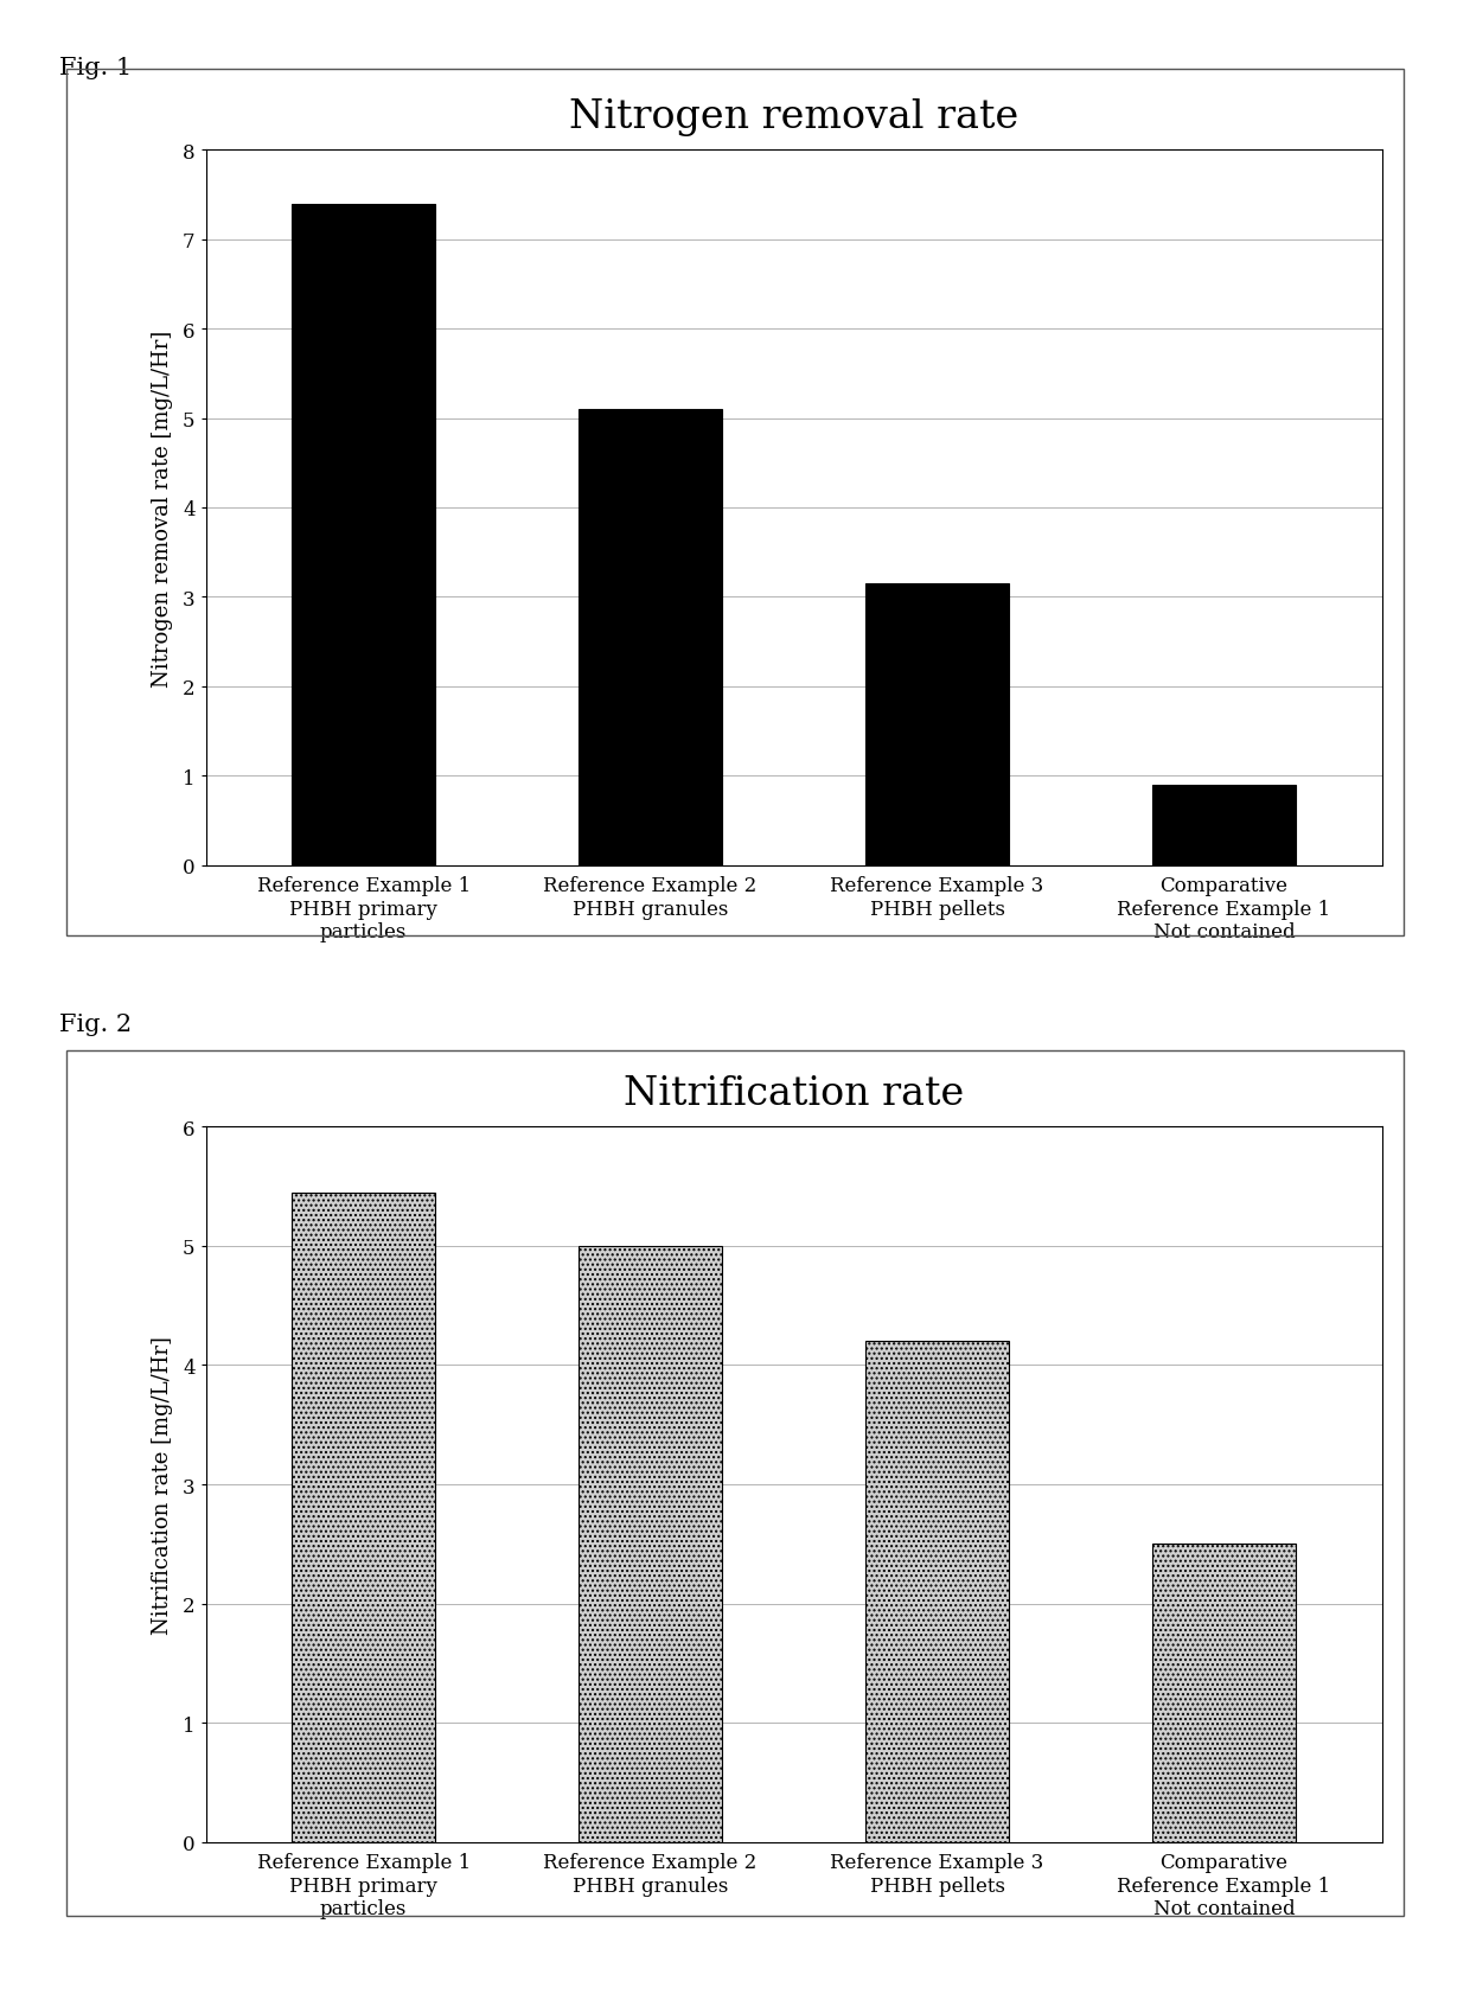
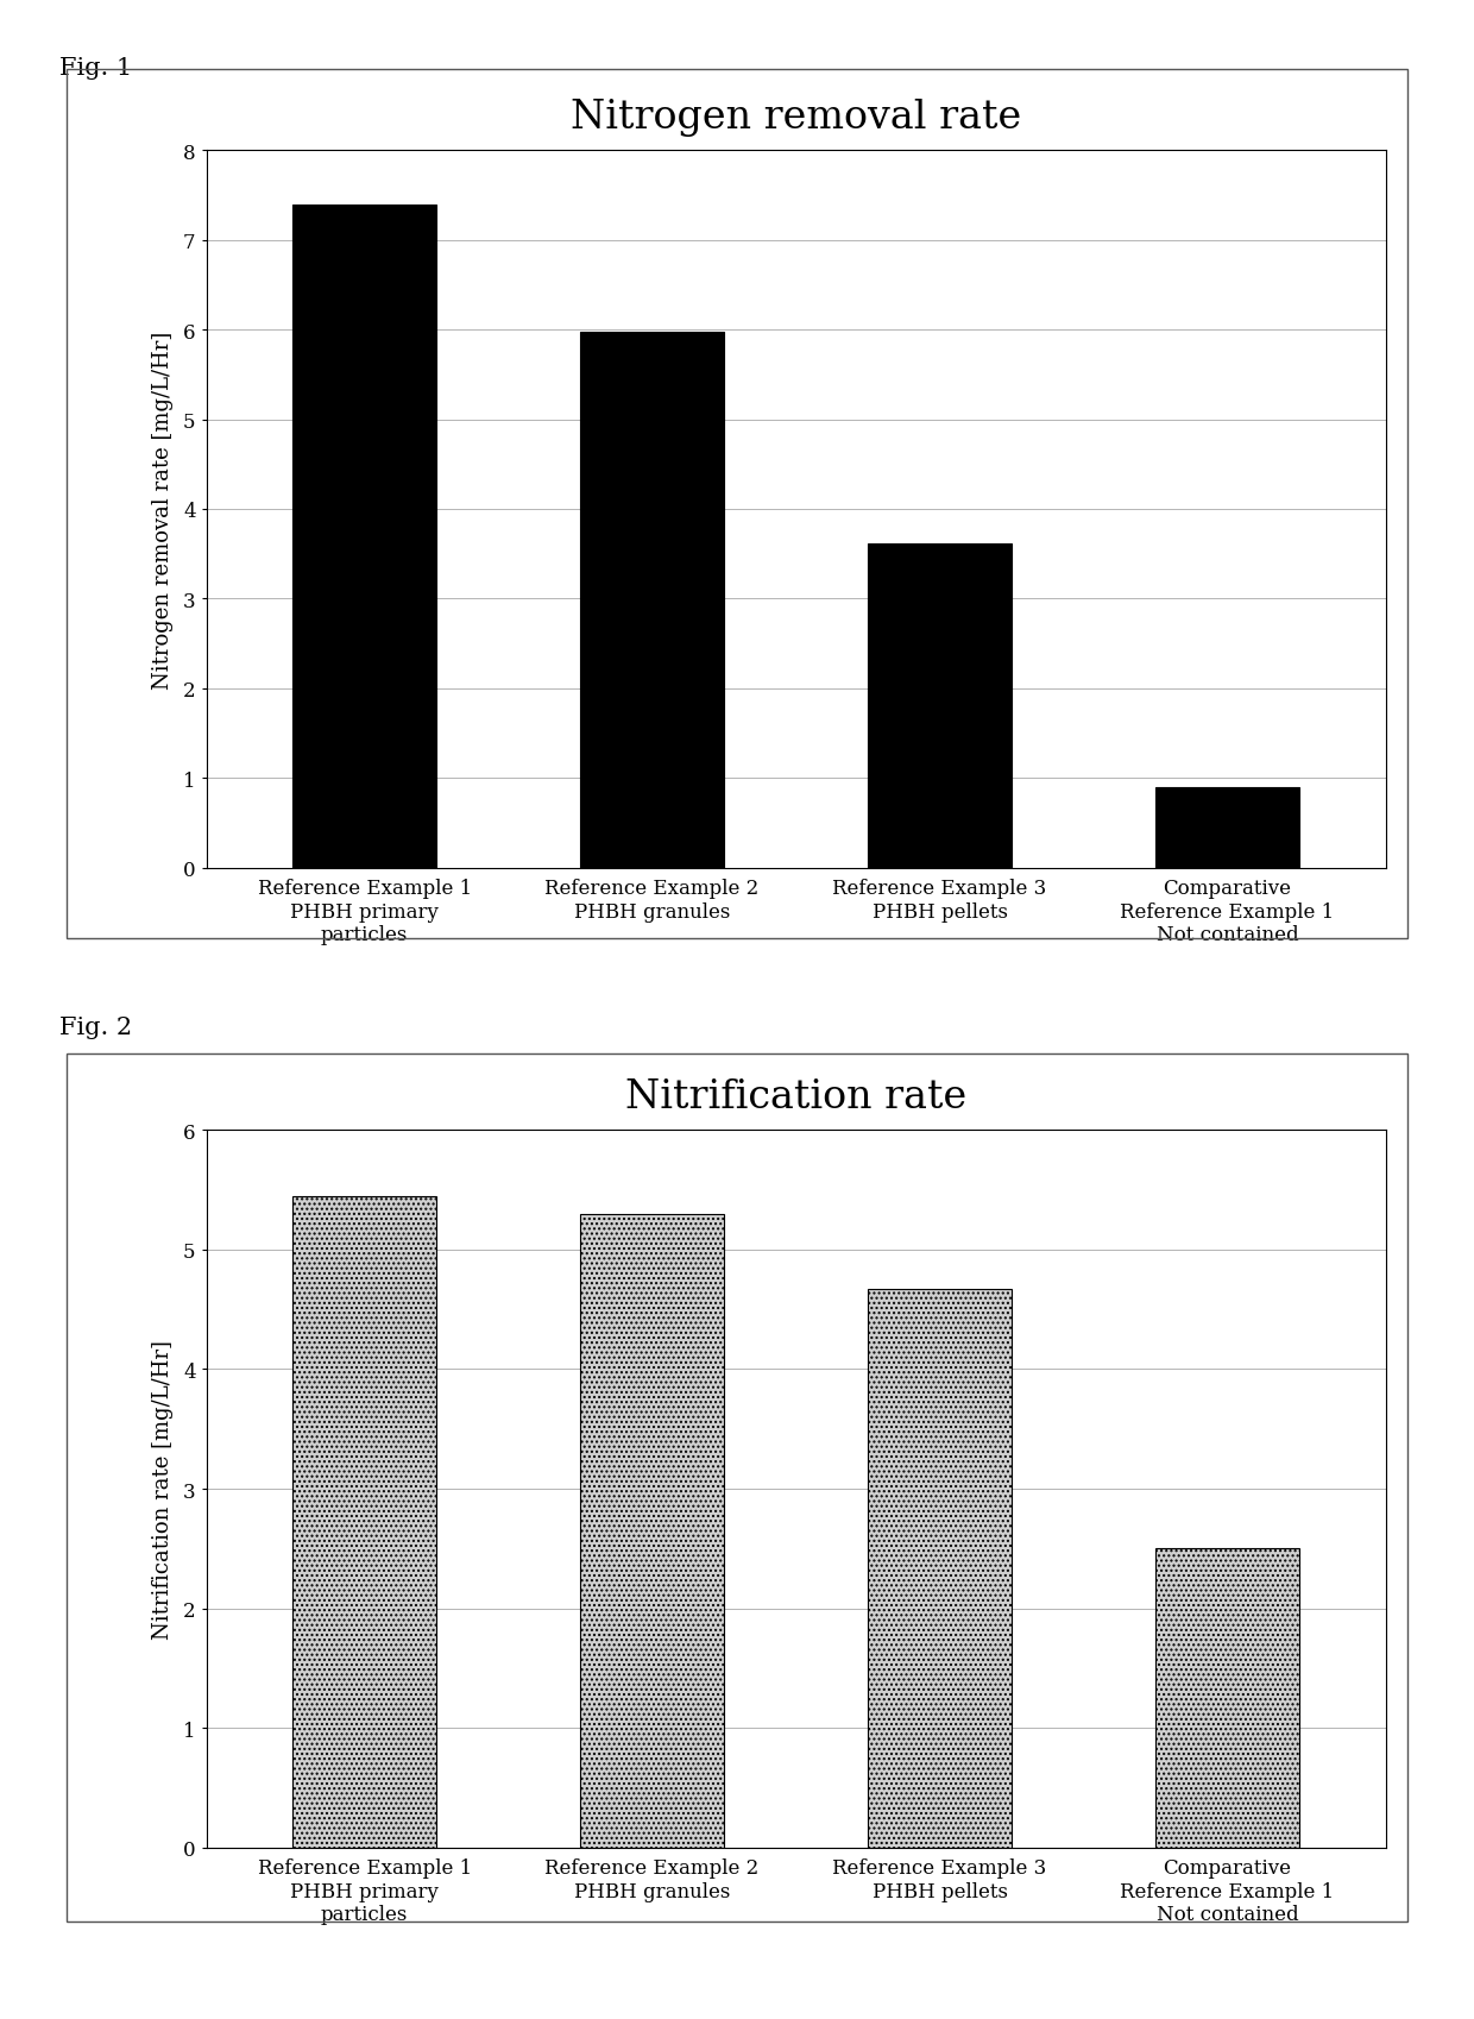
Nitrogen removal rate/Reference Example 2 PHBH granules: 5.10 -> 5.98
Nitrogen removal rate/Reference Example 3 PHBH pellets: 3.15 -> 3.62
Nitrification rate/Reference Example 2 PHBH granules: 5.00 -> 5.30
Nitrification rate/Reference Example 3 PHBH pellets: 4.20 -> 4.67
